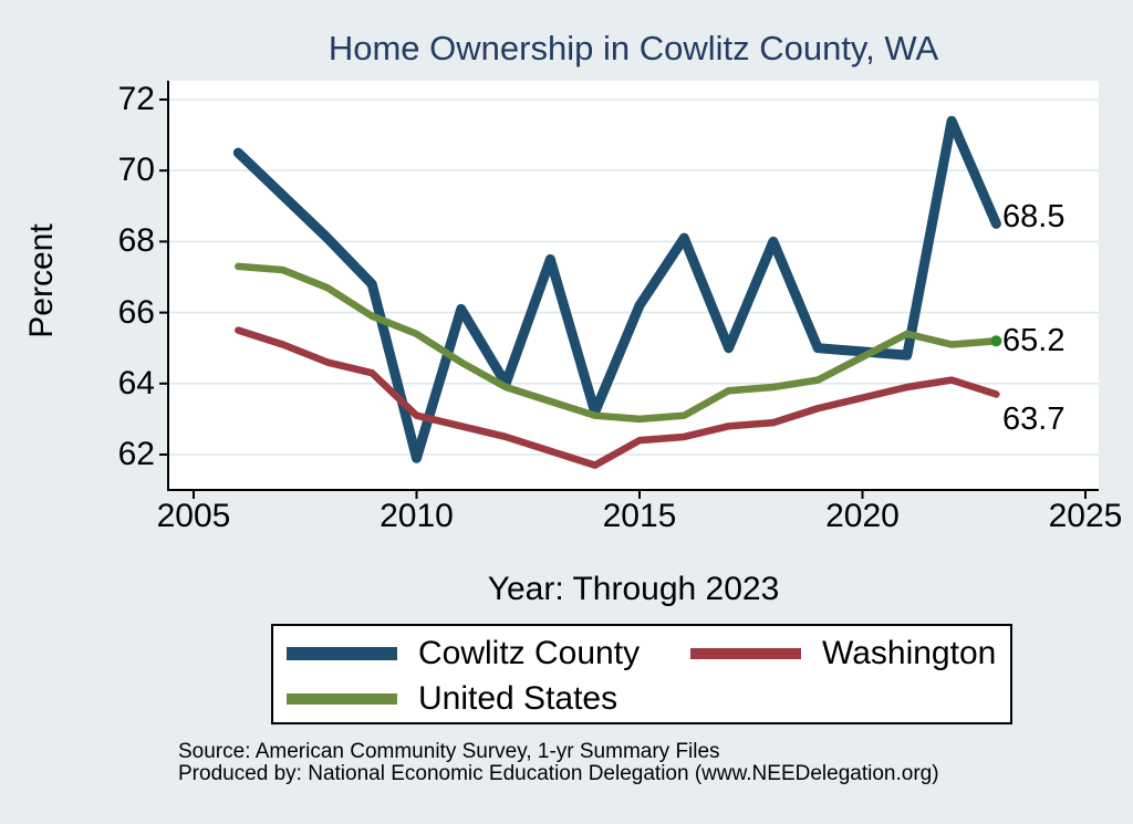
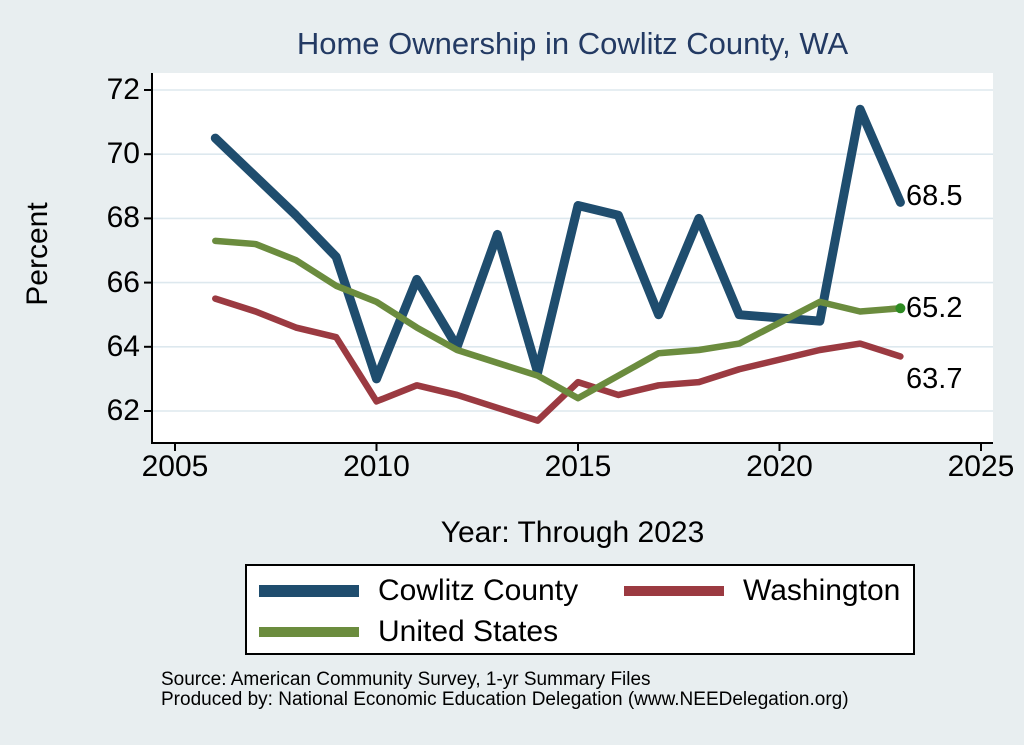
Cowlitz County/2010: 61.9 -> 63.0
Washington/2010: 63.1 -> 62.3
Cowlitz County/2015: 66.2 -> 68.4
Washington/2015: 62.4 -> 62.9
United States/2015: 63.0 -> 62.4
